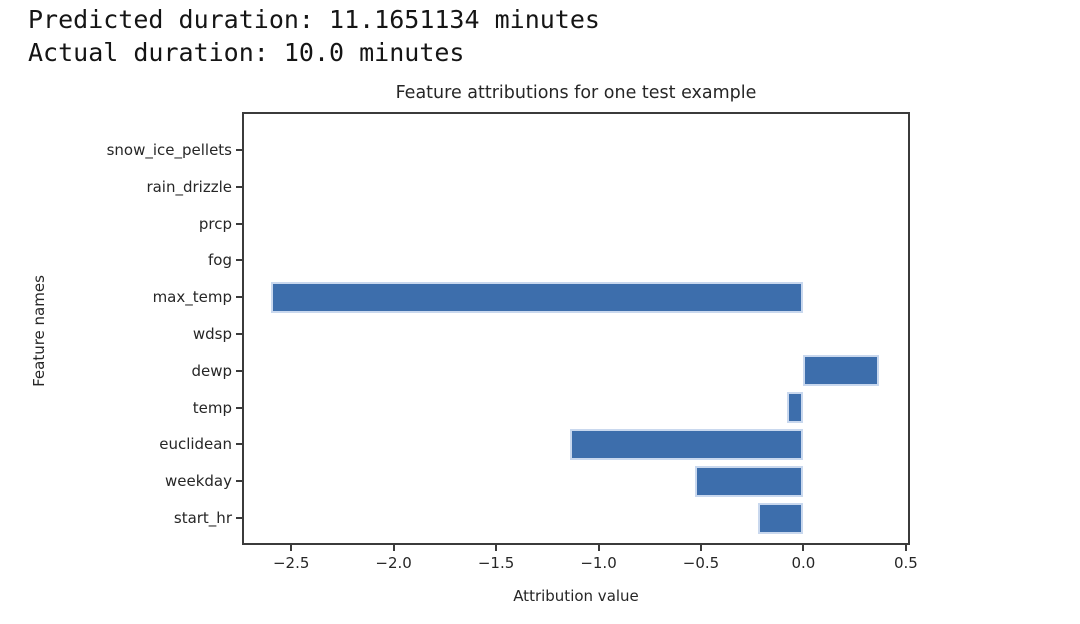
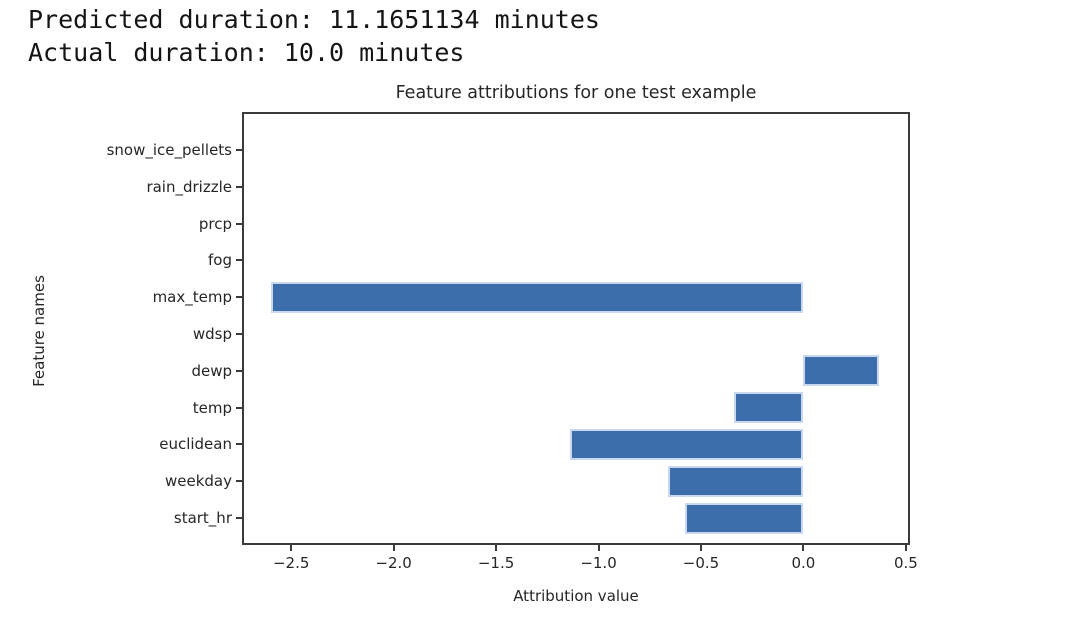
temp: -0.08 -> -0.34
weekday: -0.53 -> -0.66
start_hr: -0.22 -> -0.58
